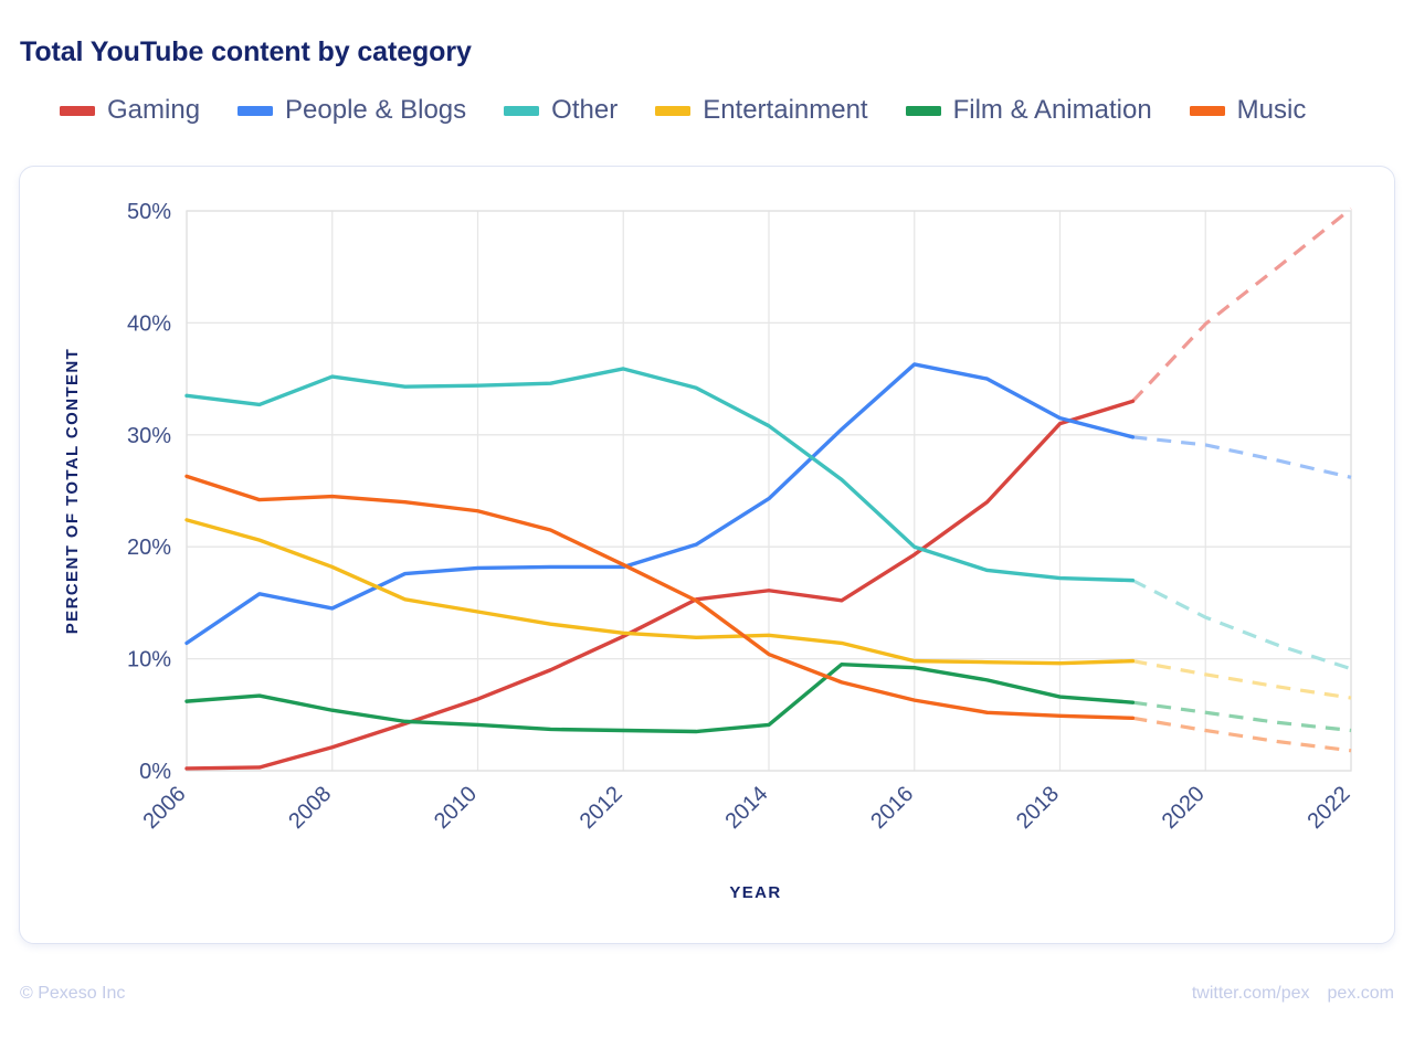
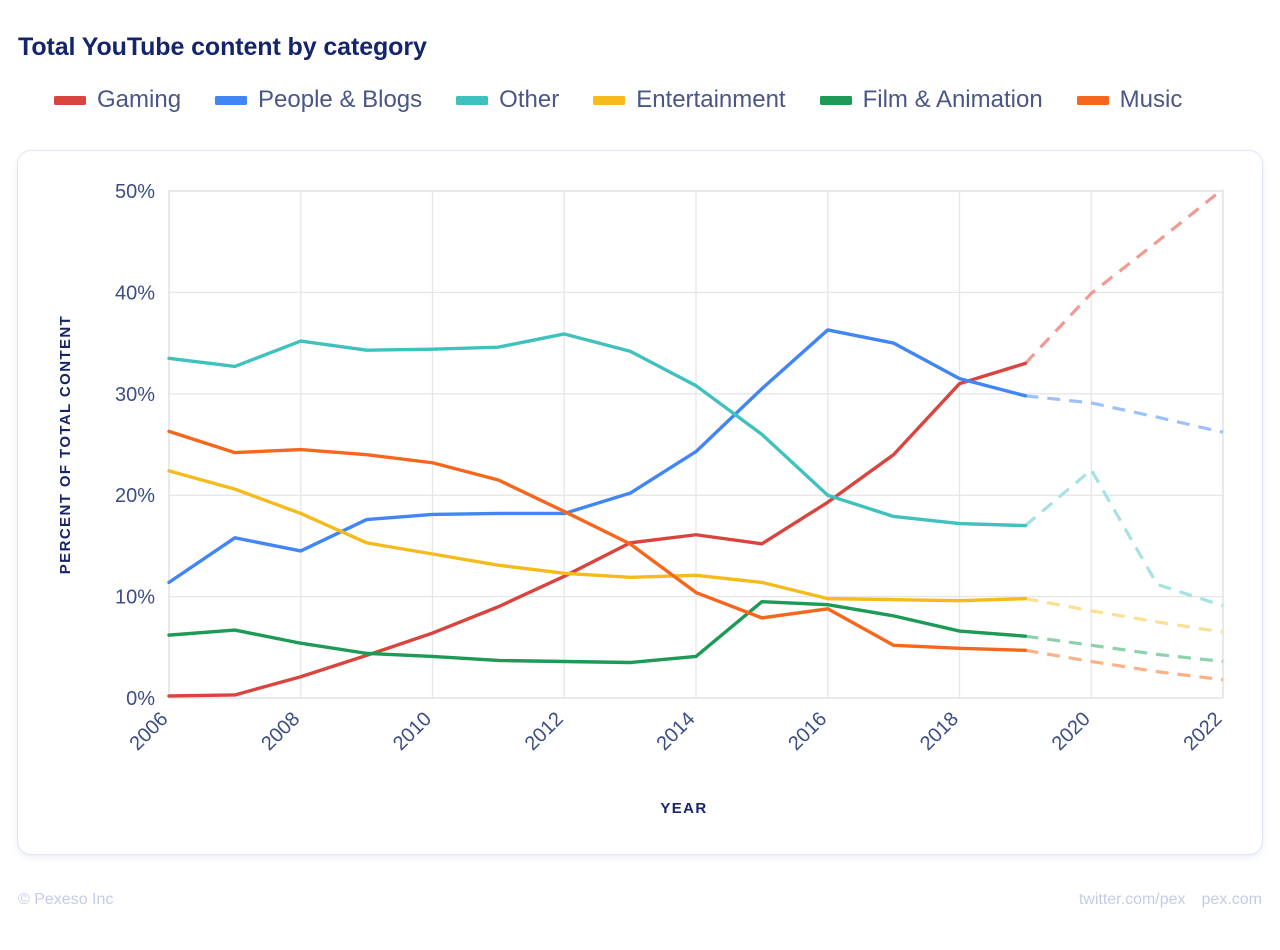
Music/2016: 6.3% -> 8.8%
Other/2020: 13.7% -> 22.5%
